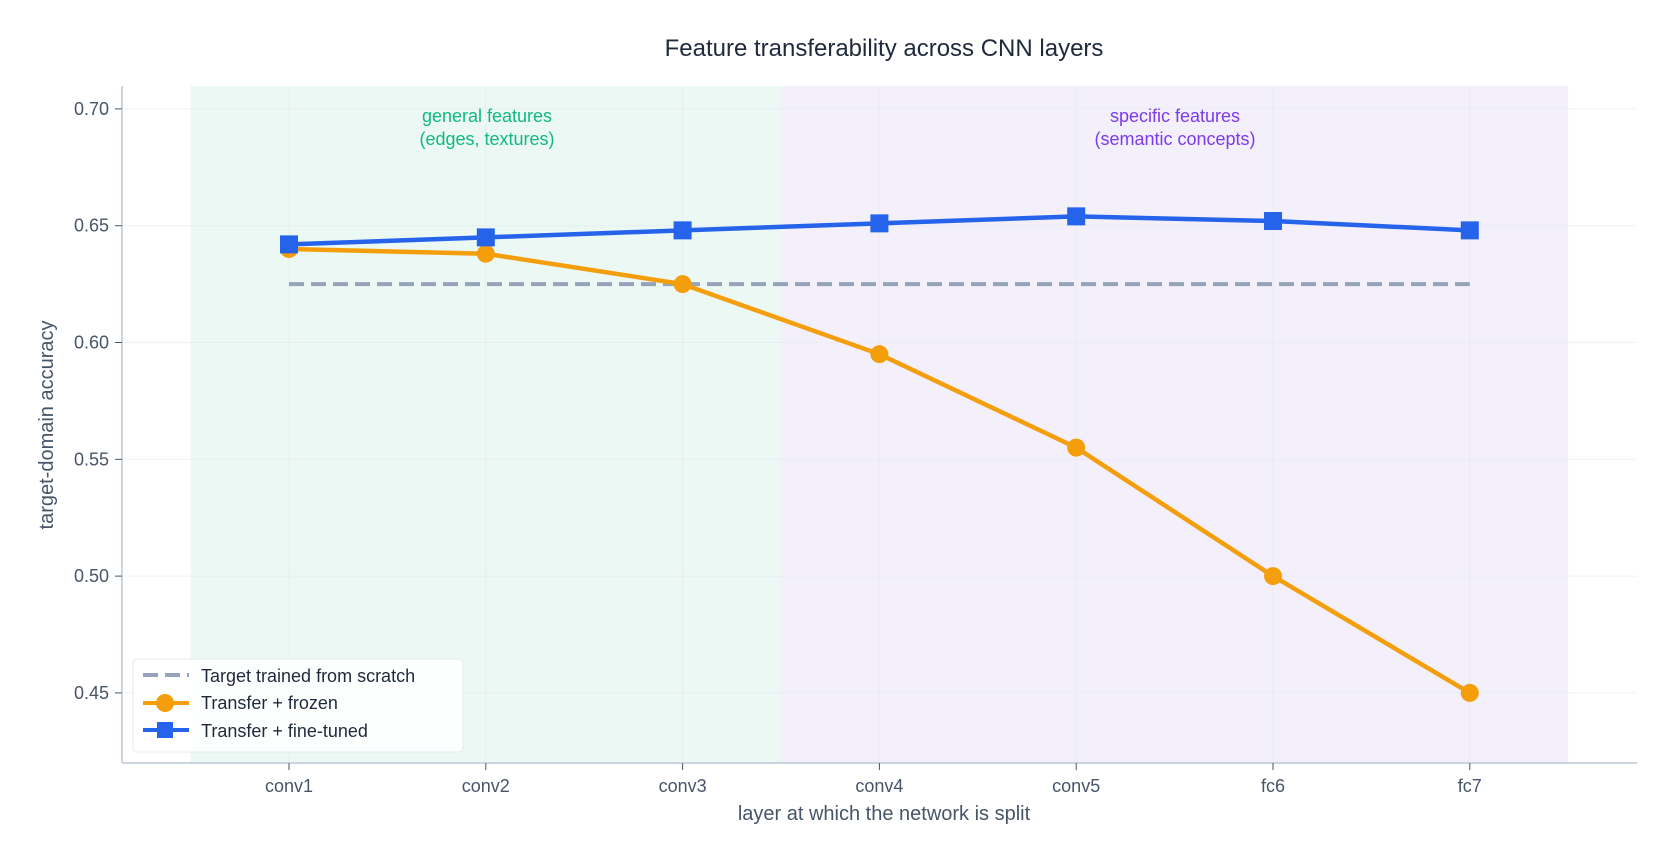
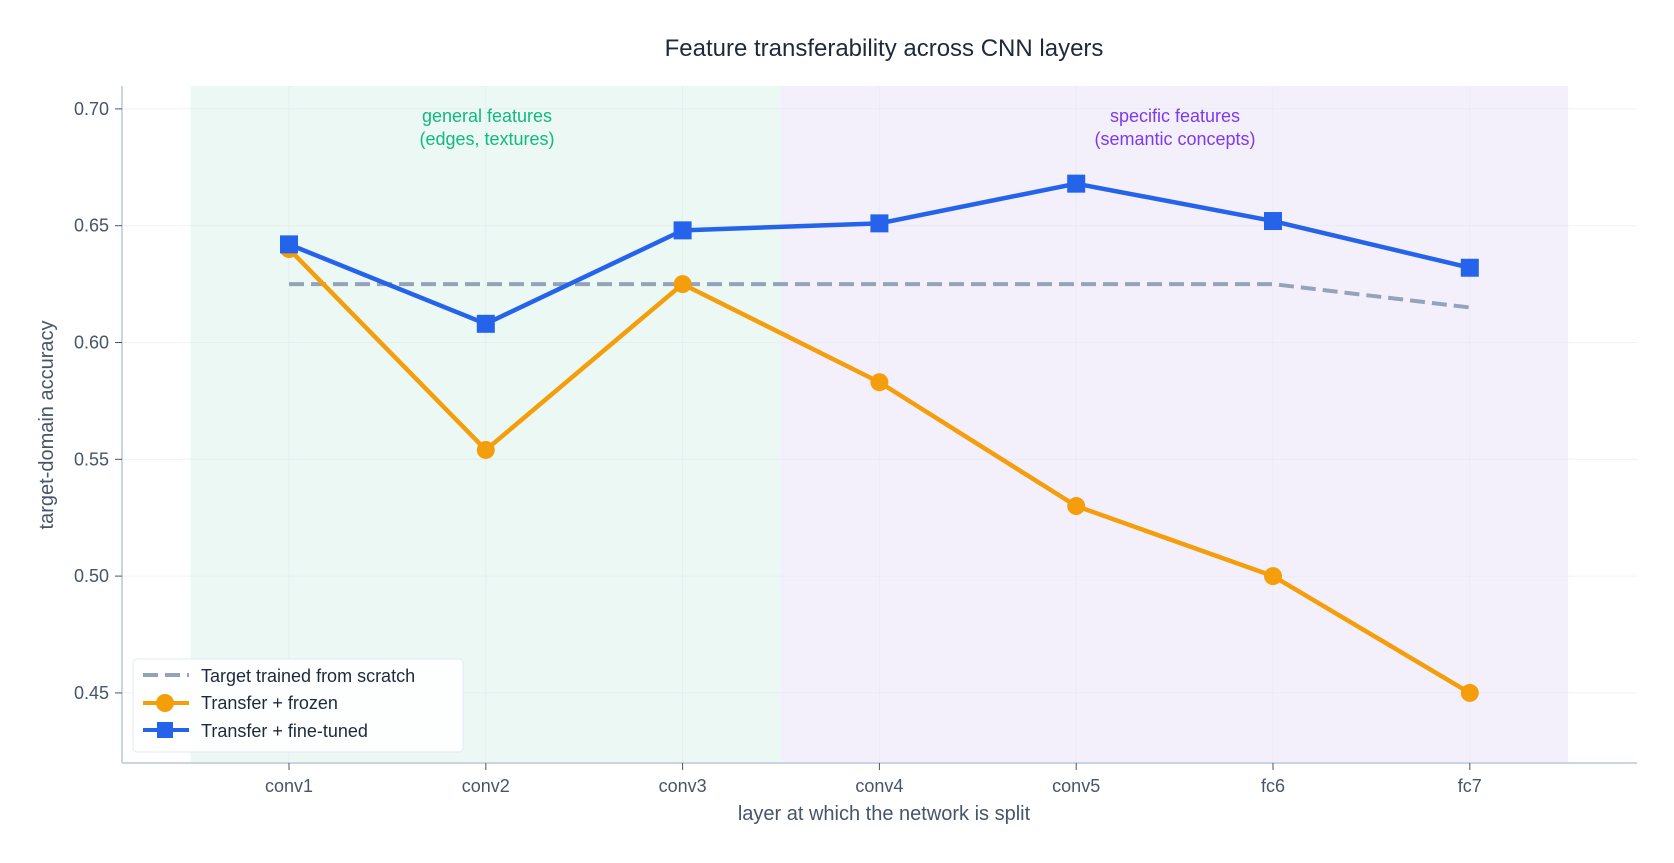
Transfer + frozen/conv2: 0.638 -> 0.554
Transfer + fine-tuned/conv2: 0.645 -> 0.608
Transfer + frozen/conv4: 0.595 -> 0.583
Transfer + frozen/conv5: 0.555 -> 0.530
Transfer + fine-tuned/conv5: 0.654 -> 0.668
Target trained from scratch/fc7: 0.625 -> 0.615
Transfer + fine-tuned/fc7: 0.648 -> 0.632
